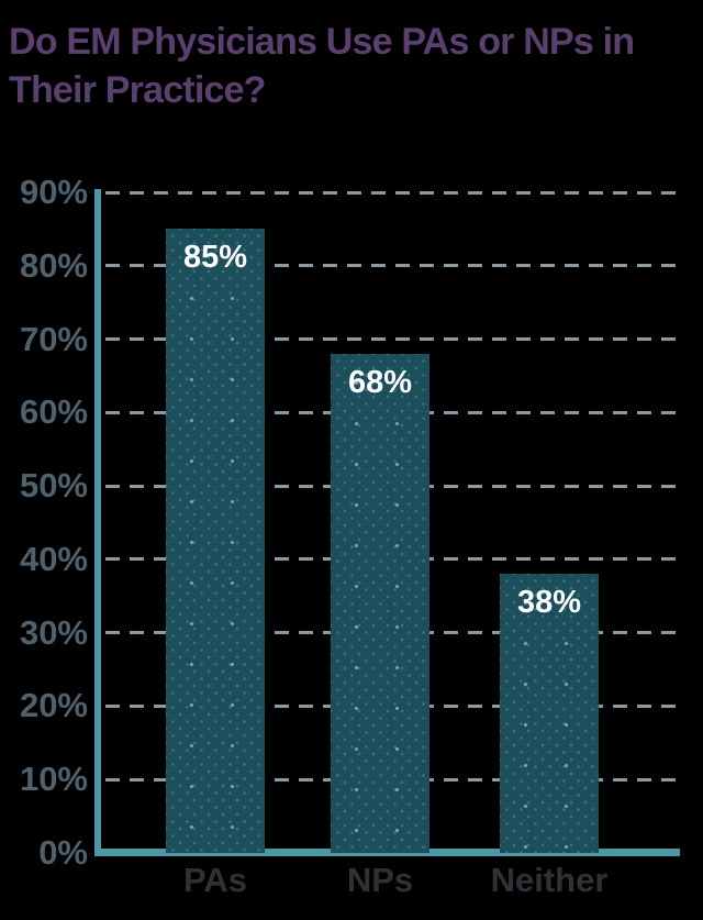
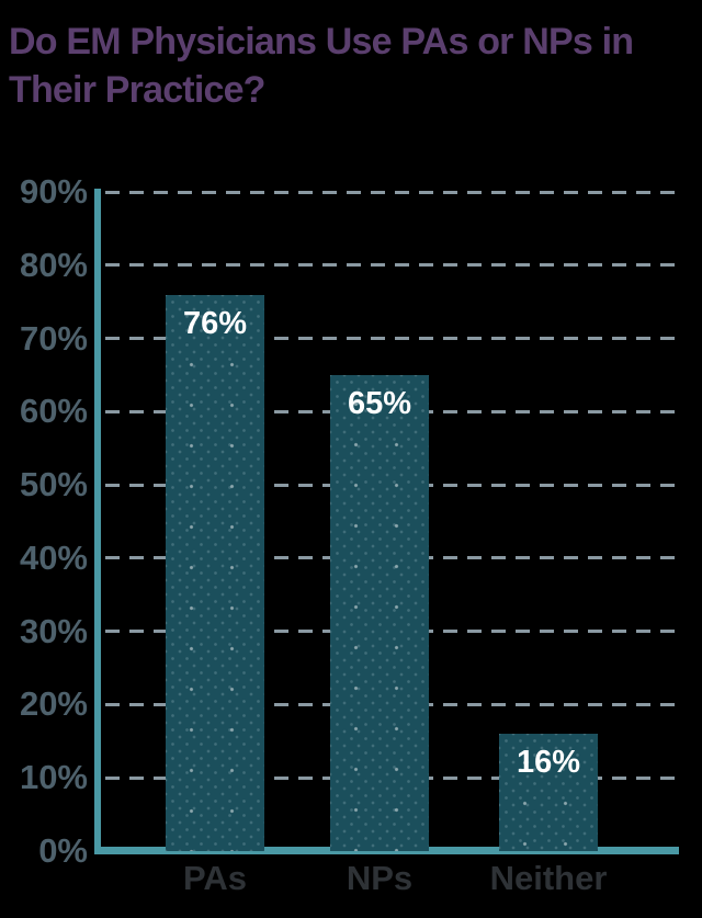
PAs: 85% -> 76%
NPs: 68% -> 65%
Neither: 38% -> 16%
